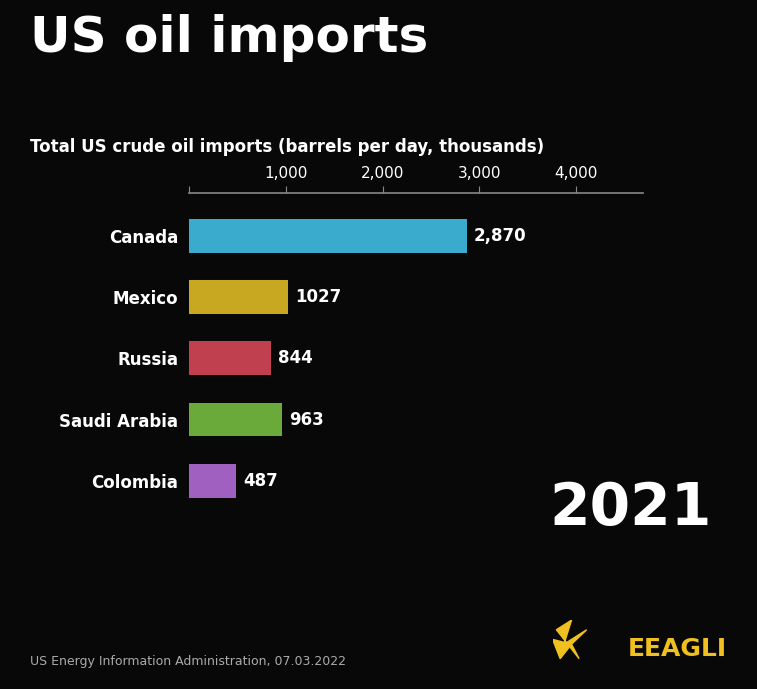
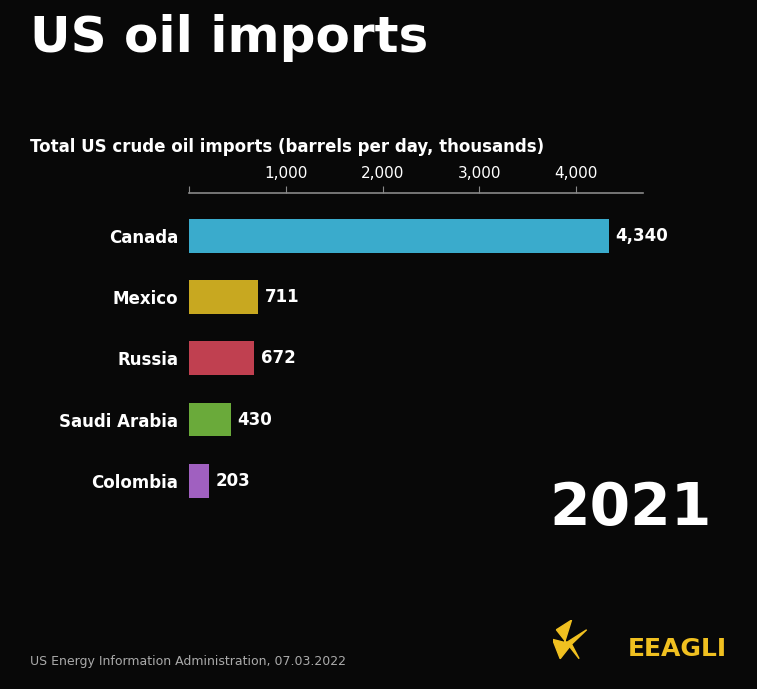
Canada: 2,870 -> 4,340
Mexico: 1027 -> 711
Russia: 844 -> 672
Saudi Arabia: 963 -> 430
Colombia: 487 -> 203
